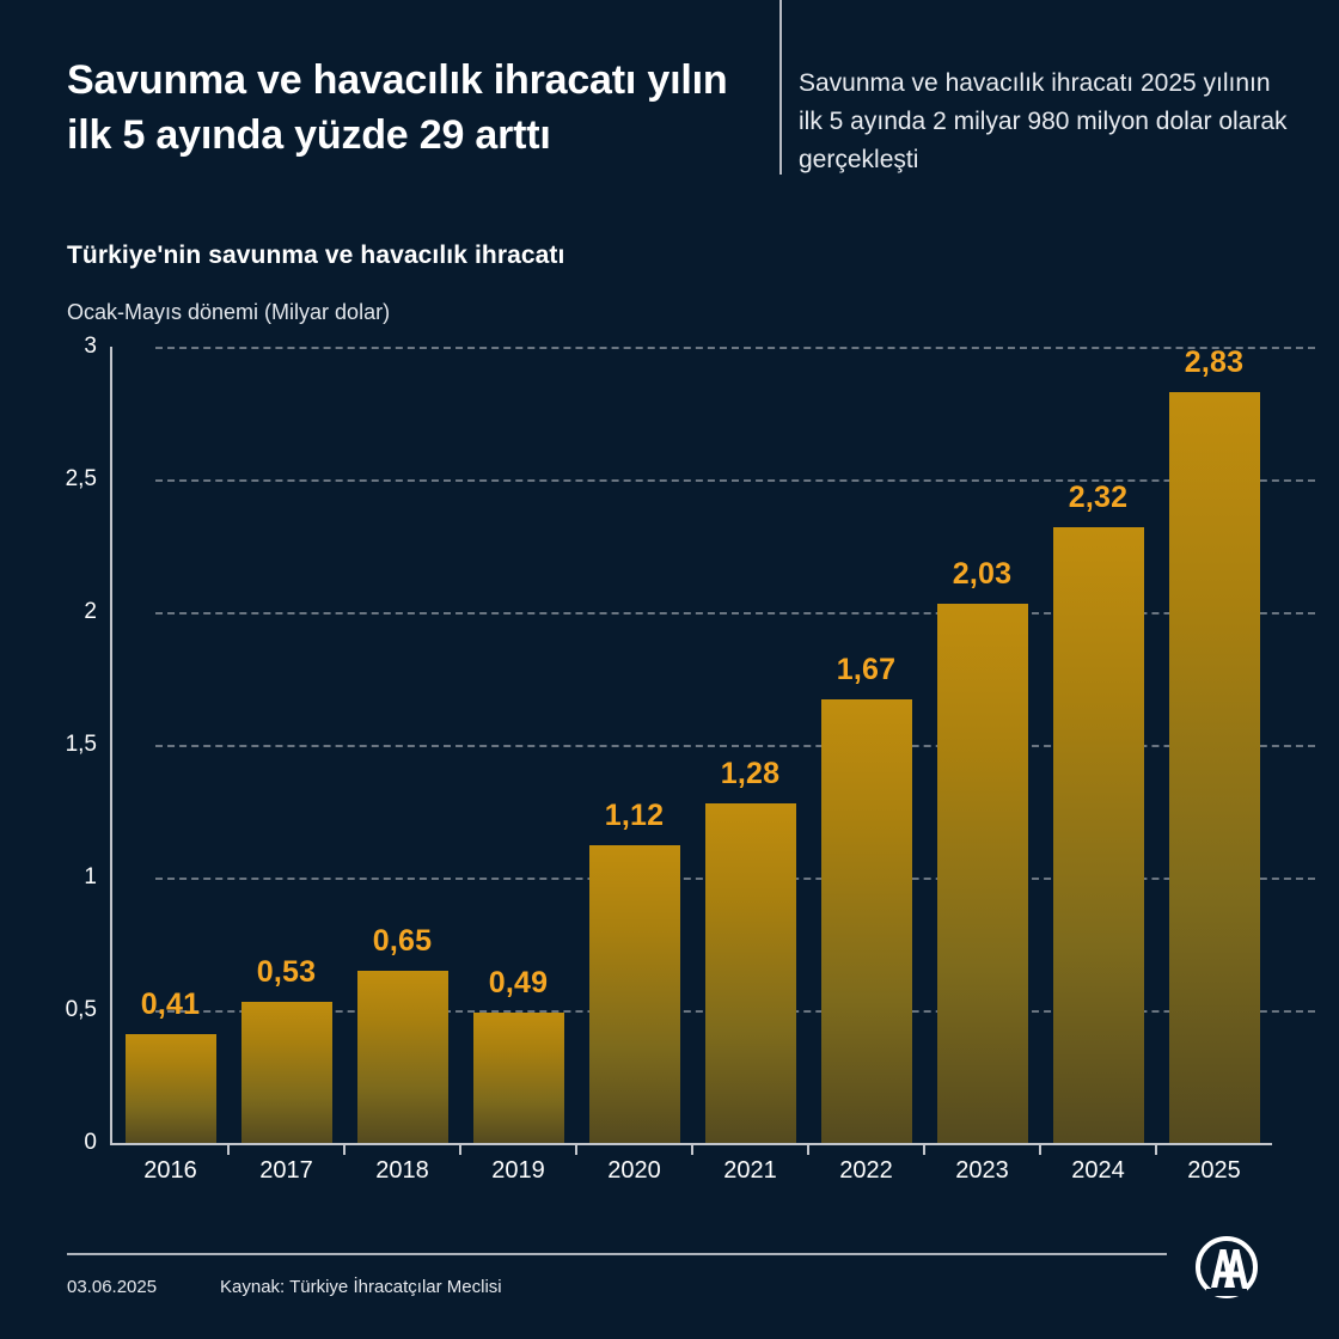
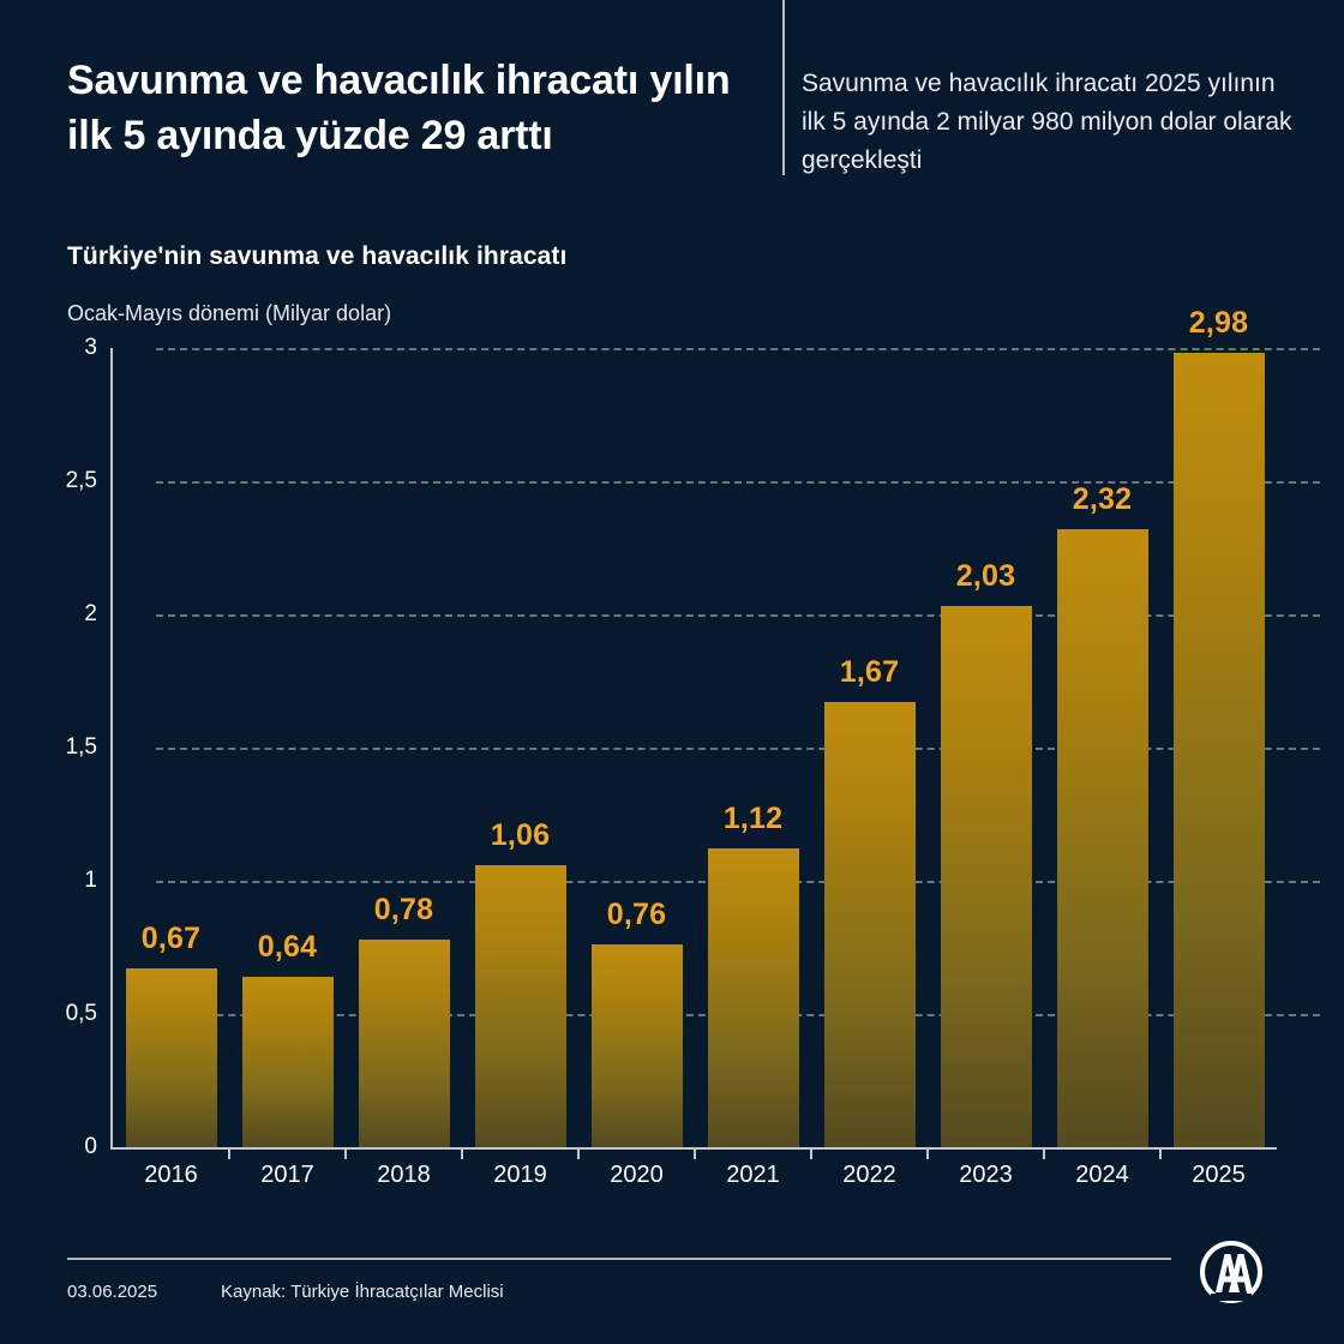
2016: 0,41 -> 0,67
2017: 0,53 -> 0,64
2018: 0,65 -> 0,78
2019: 0,49 -> 1,06
2020: 1,12 -> 0,76
2021: 1,28 -> 1,12
2025: 2,83 -> 2,98
